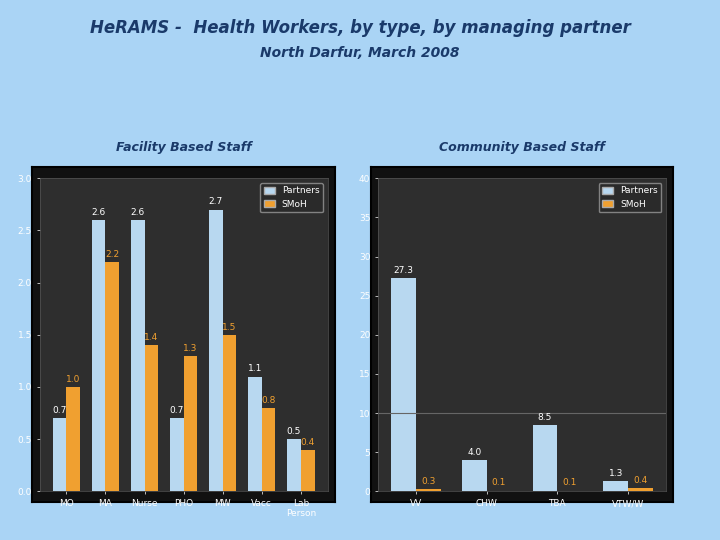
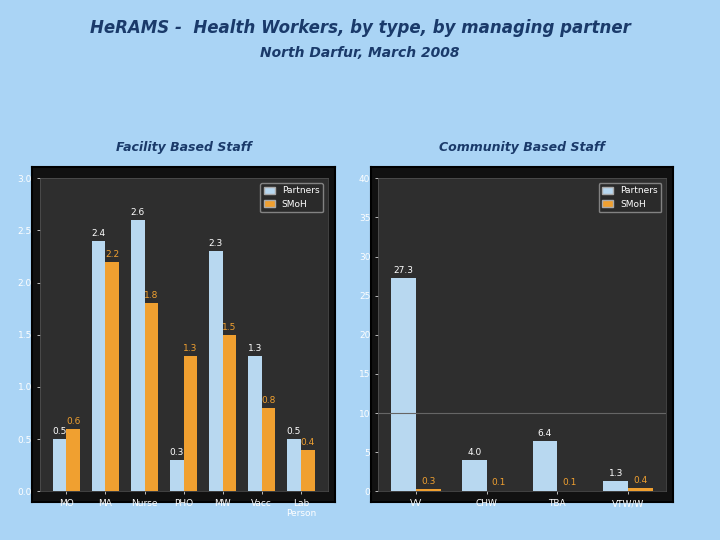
Partners/MO: 0.7 -> 0.5
SMoH/MO: 1.0 -> 0.6
Partners/MA: 2.6 -> 2.4
SMoH/Nurse: 1.4 -> 1.8
Partners/PHO: 0.7 -> 0.3
Partners/MW: 2.7 -> 2.3
Partners/Vacc: 1.1 -> 1.3
Partners/TBA: 8.5 -> 6.4
